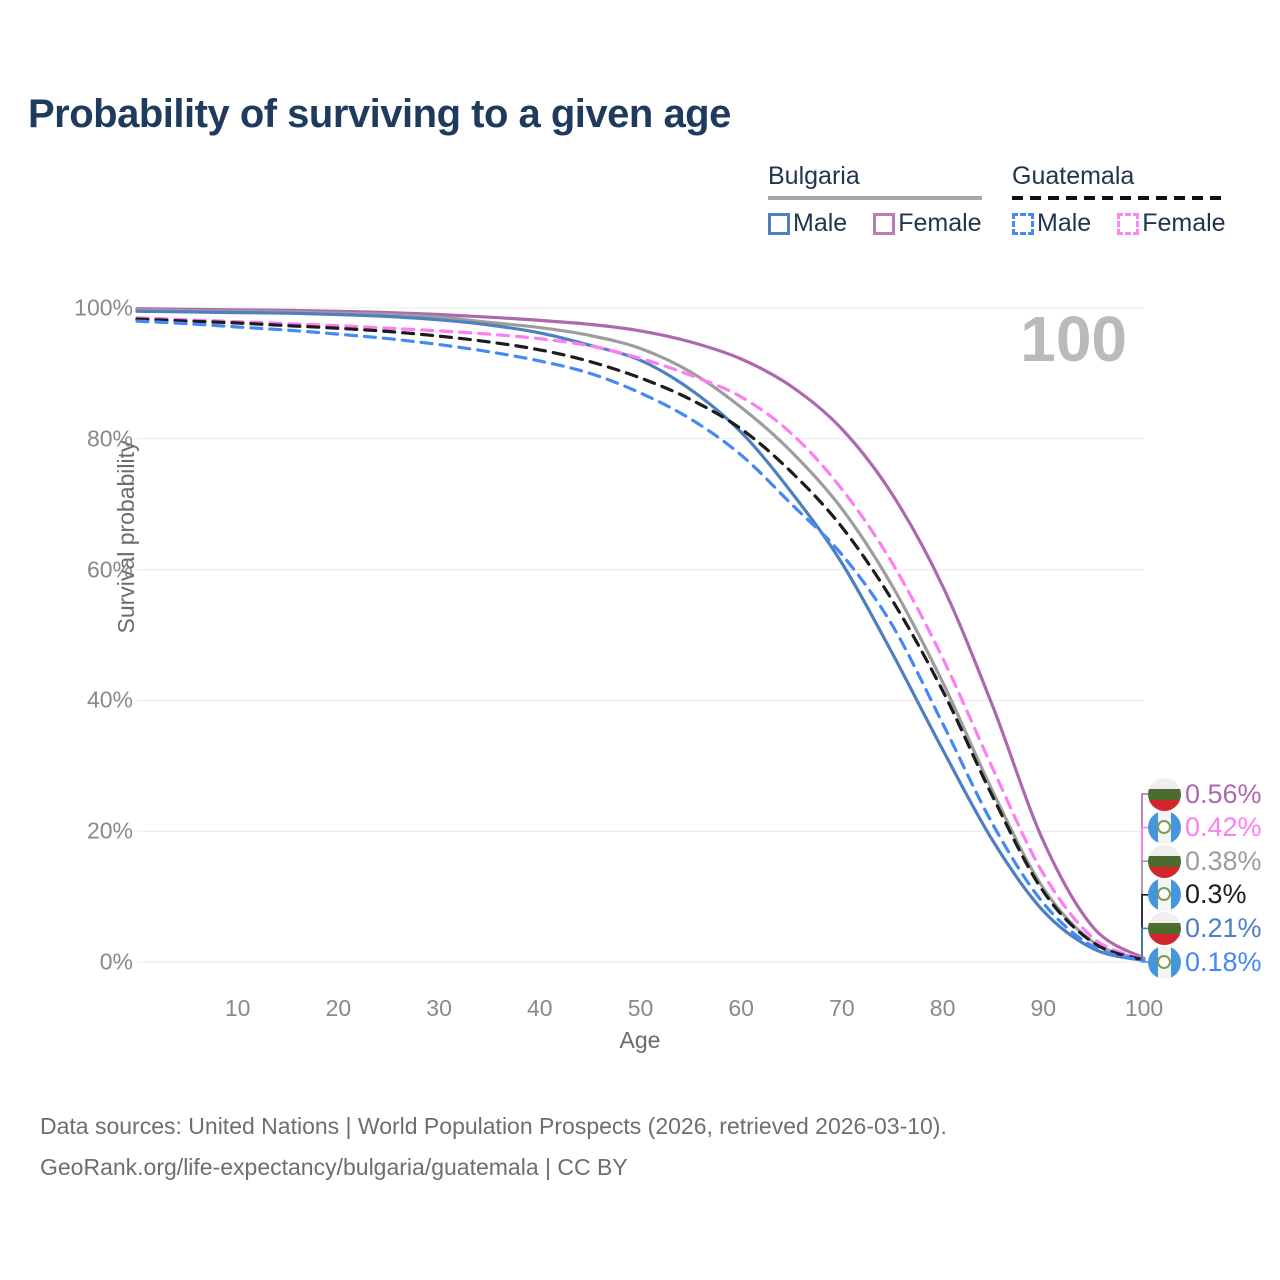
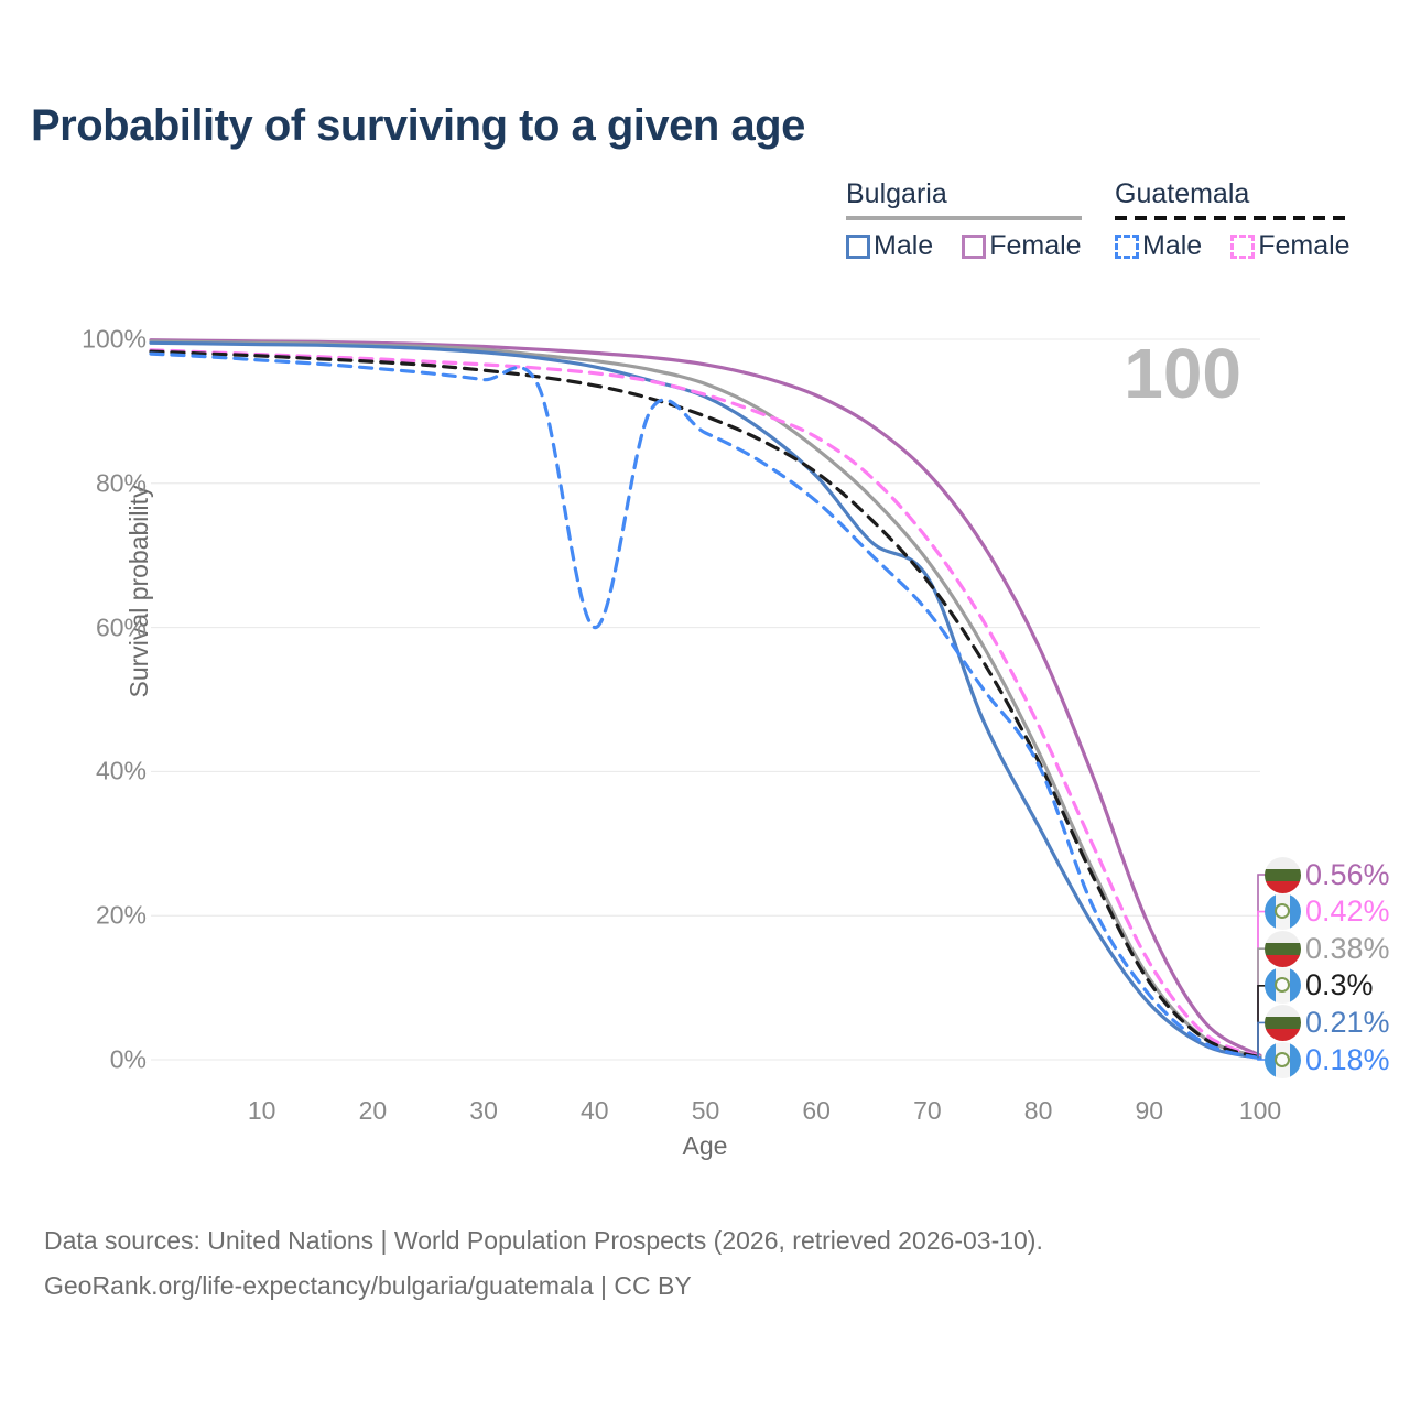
Guatemala Male/40: 92% -> 60%
Bulgaria Male/70: 61% -> 67%
Guatemala Male/80: 36% -> 41%
